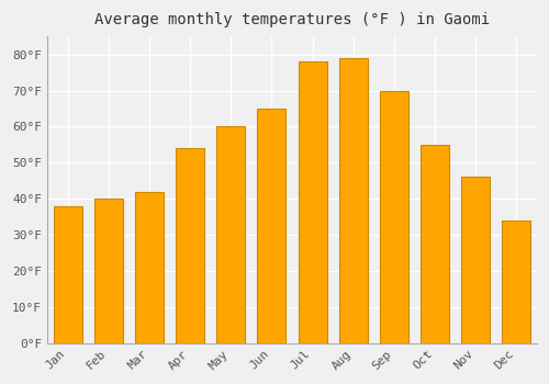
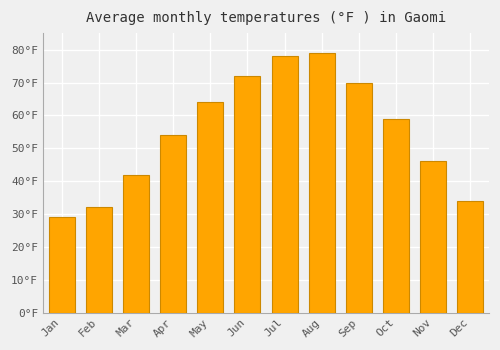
Jan: 38°F -> 29°F
Feb: 40°F -> 32°F
May: 60°F -> 64°F
Jun: 65°F -> 72°F
Oct: 55°F -> 59°F
